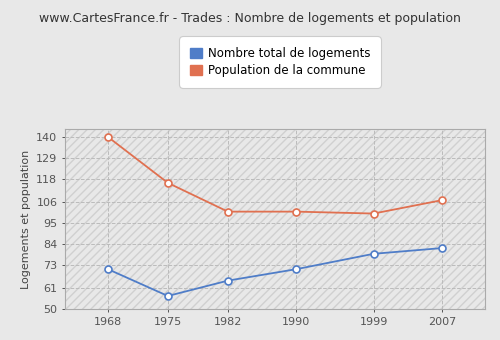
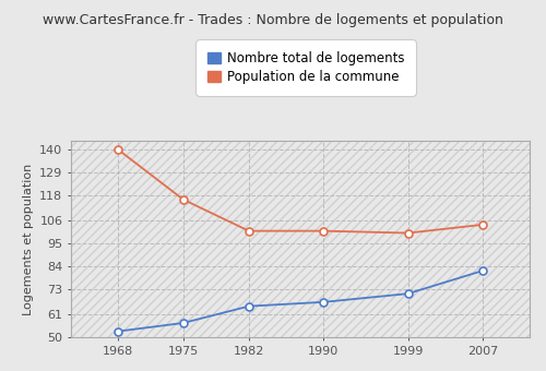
Nombre total de logements/1968: 71 -> 53
Nombre total de logements/1990: 71 -> 67
Nombre total de logements/1999: 79 -> 71
Population de la commune/2007: 107 -> 104
